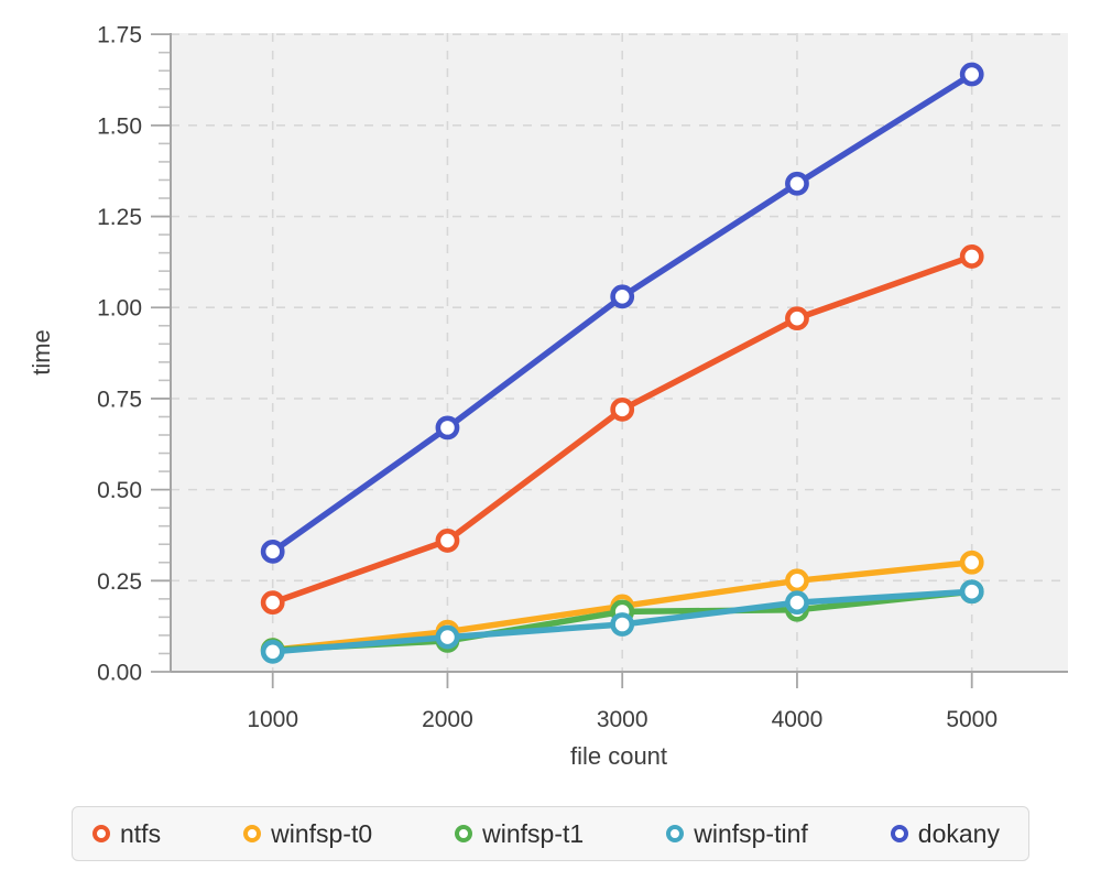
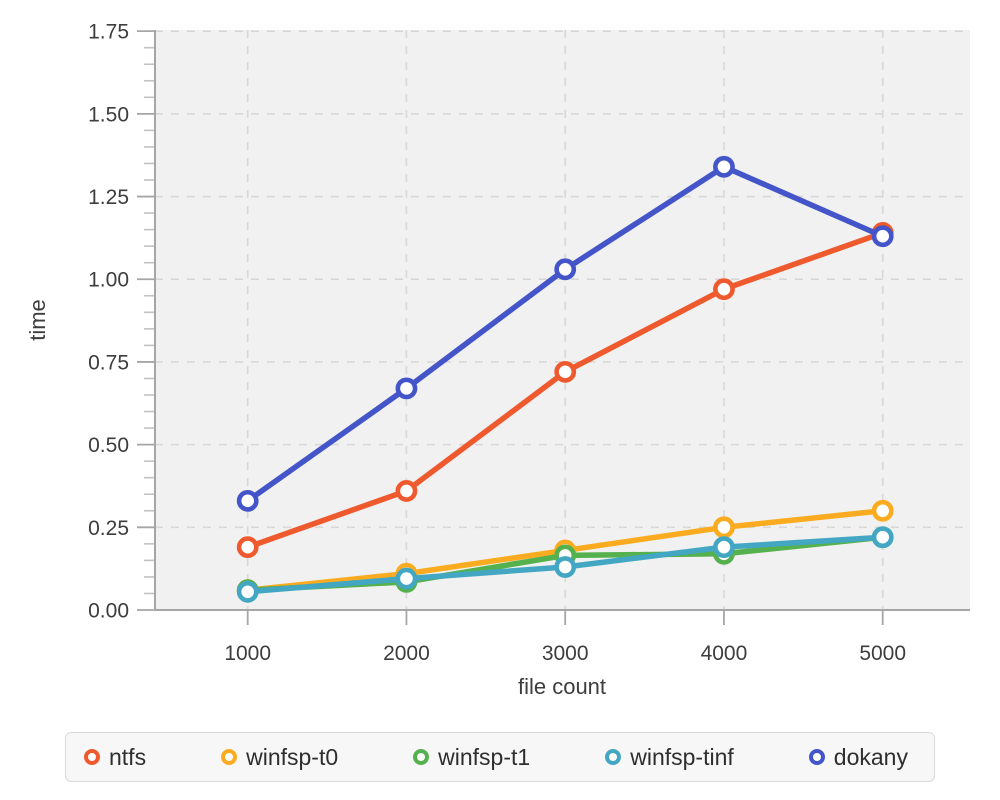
dokany/5000: 1.64 -> 1.13
